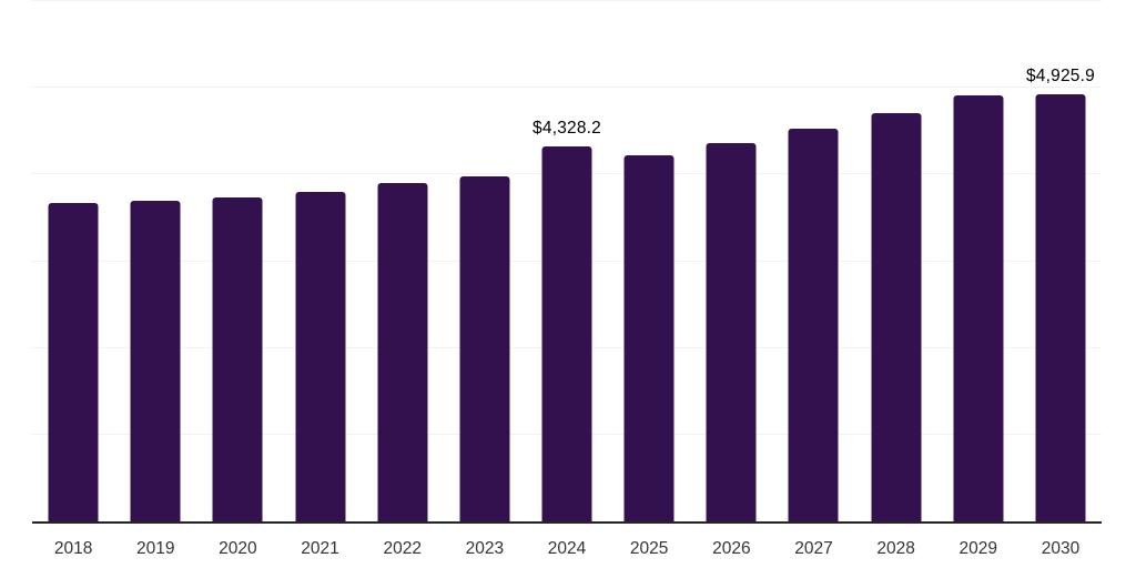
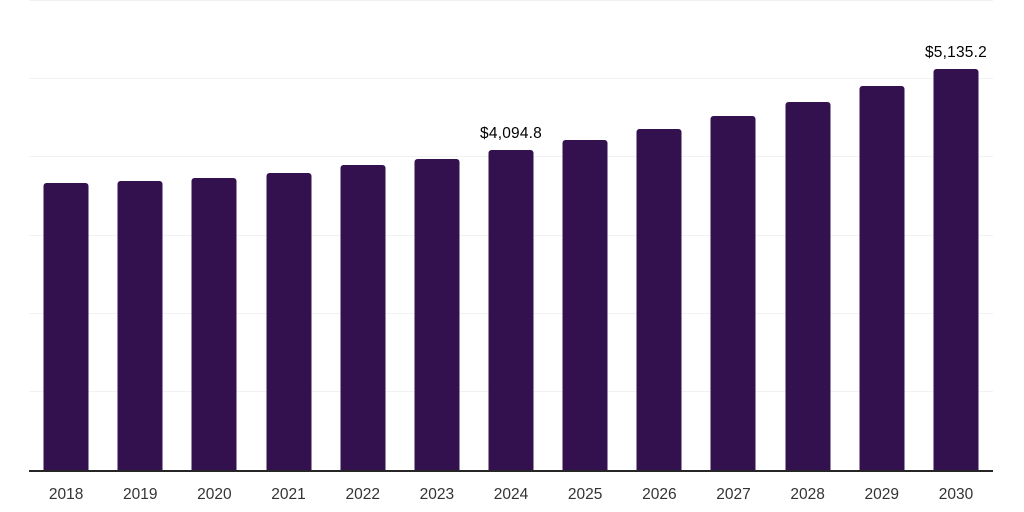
2024: $4,328.2 -> $4,094.8
2030: $4,925.9 -> $5,135.2
